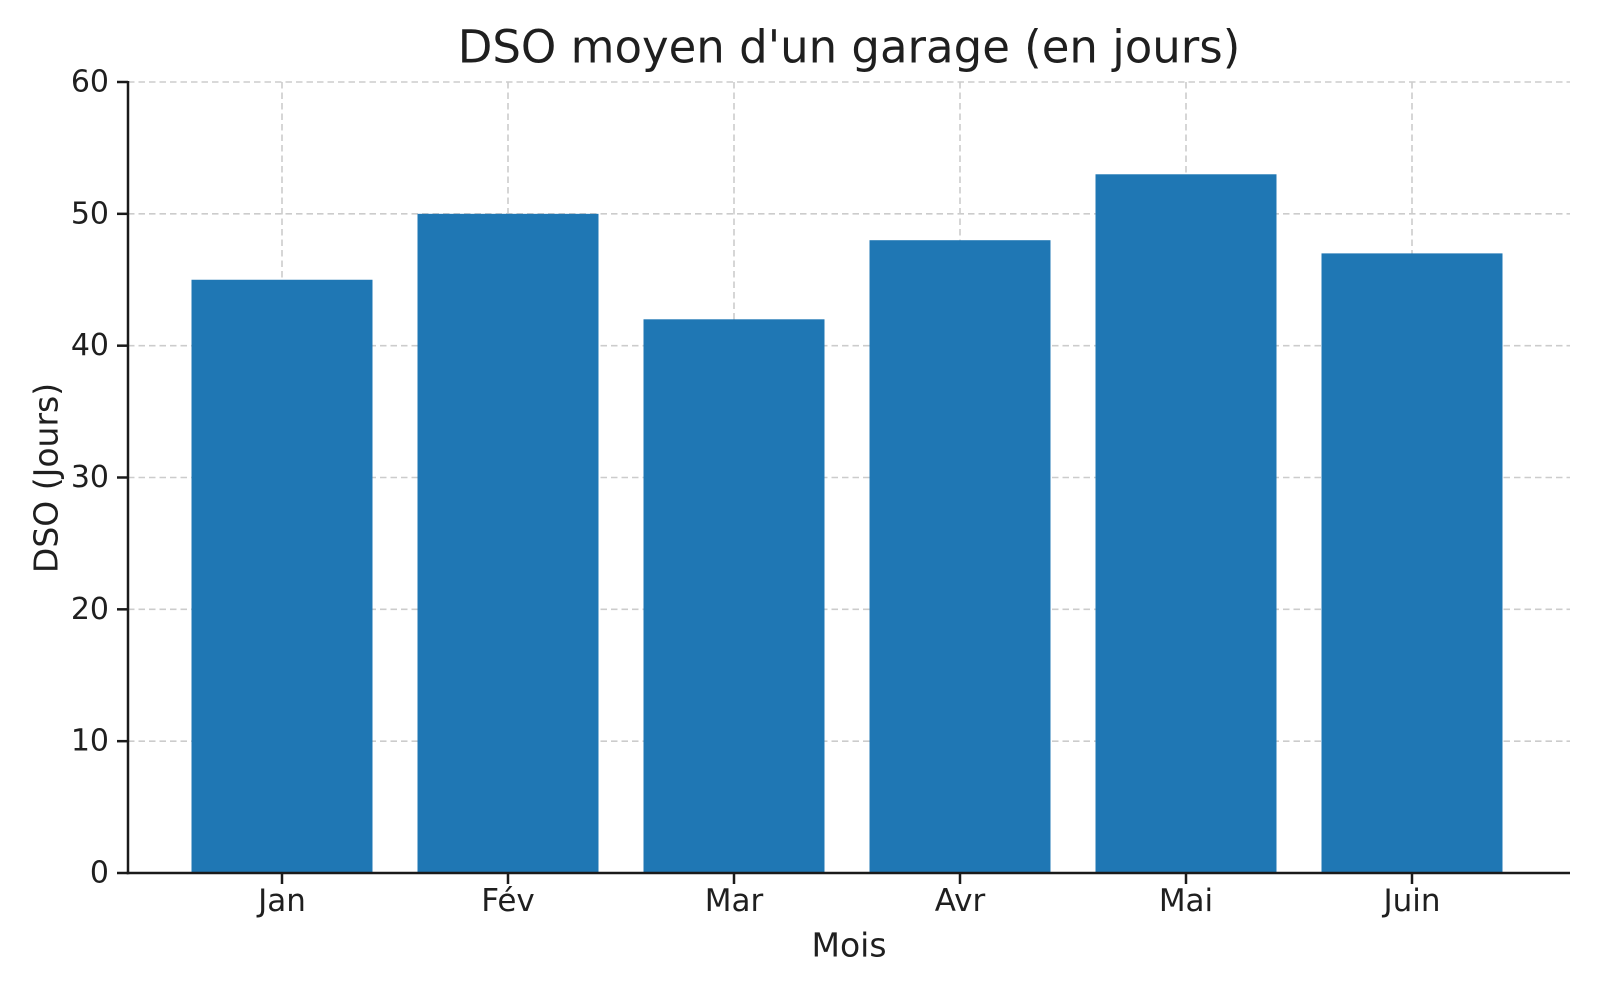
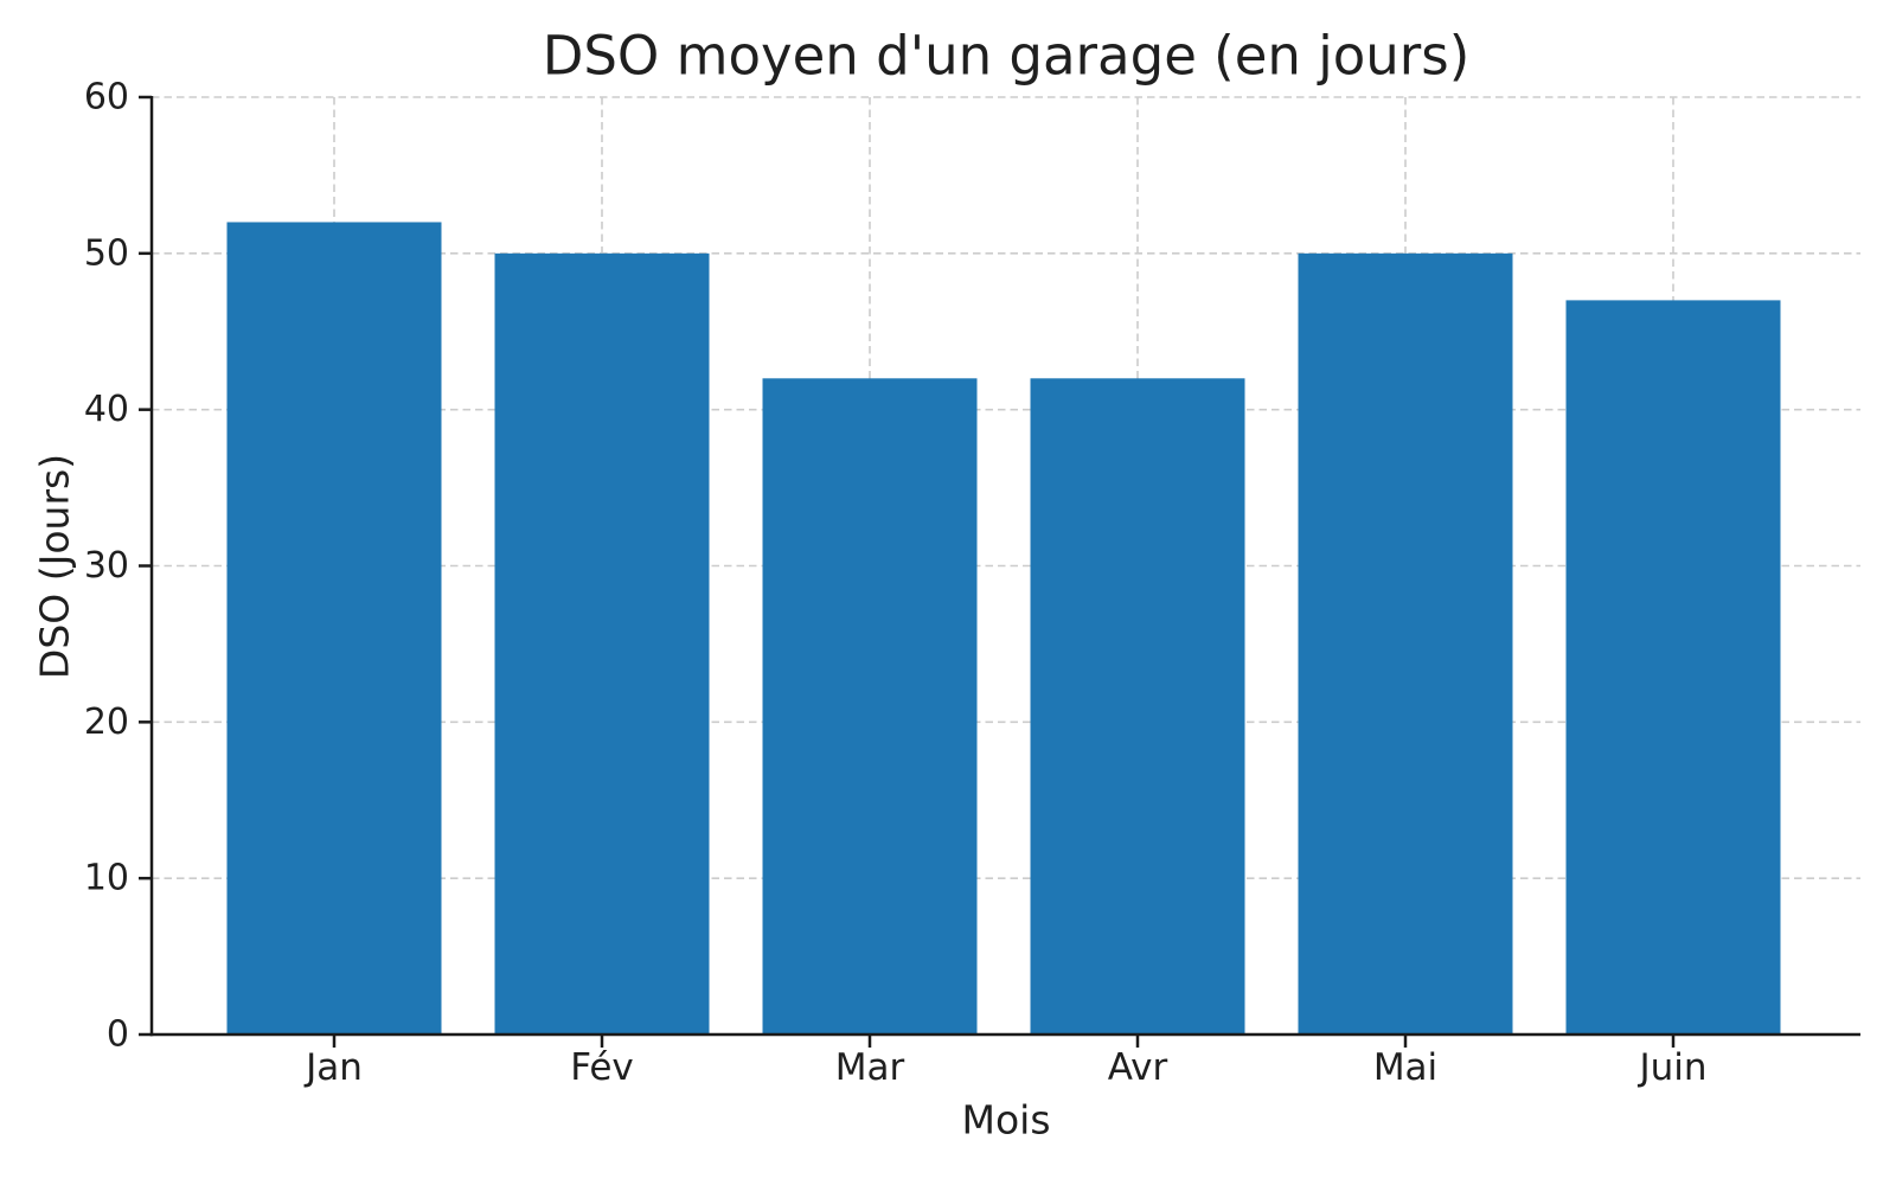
Jan: 45 -> 52
Avr: 48 -> 42
Mai: 53 -> 50
